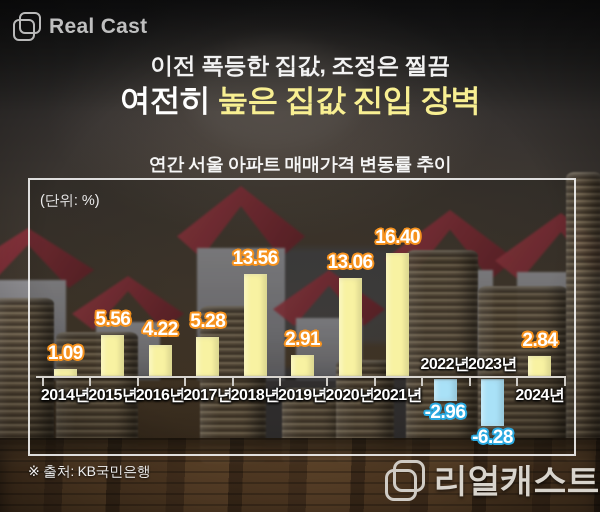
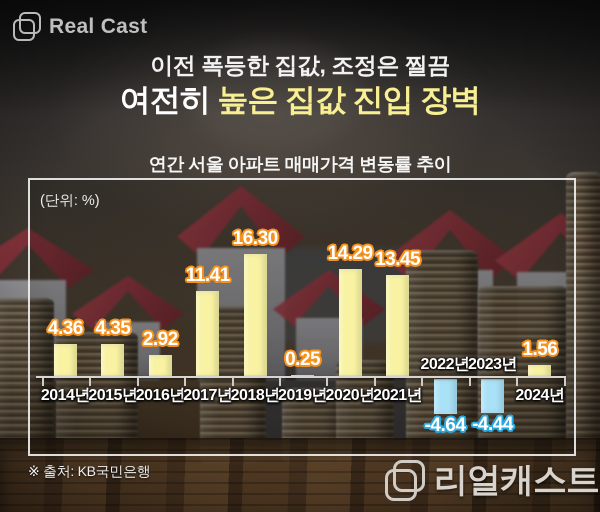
2014년: 1.09 -> 4.36
2015년: 5.56 -> 4.35
2016년: 4.22 -> 2.92
2017년: 5.28 -> 11.41
2018년: 13.56 -> 16.30
2019년: 2.91 -> 0.25
2020년: 13.06 -> 14.29
2021년: 16.40 -> 13.45
2022년: -2.96 -> -4.64
2023년: -6.28 -> -4.44
2024년: 2.84 -> 1.56
